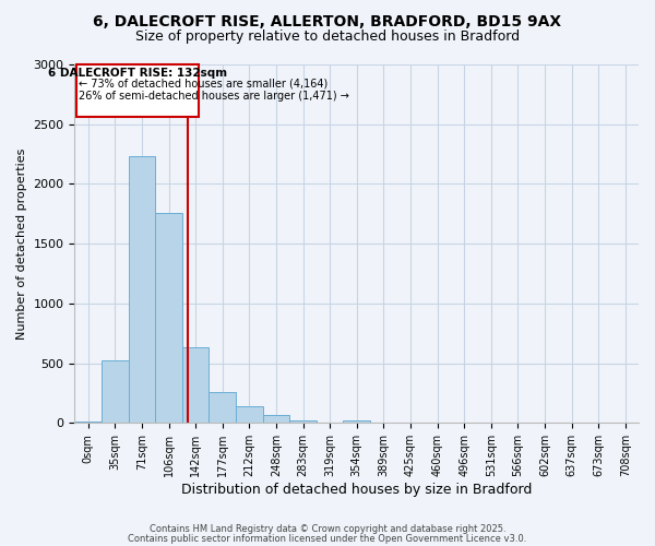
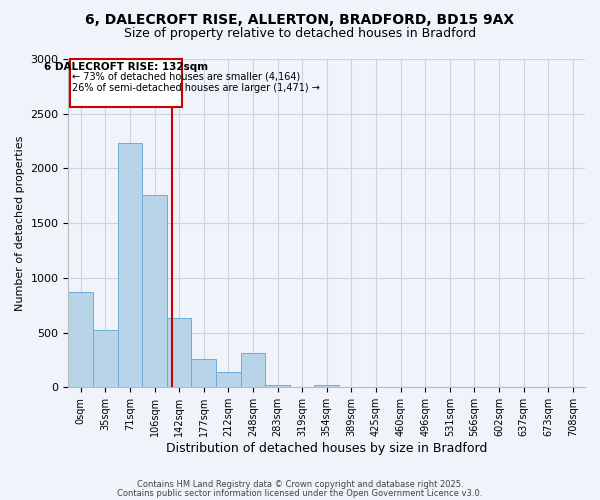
0sqm: 10 -> 870
248sqm: 70 -> 310
